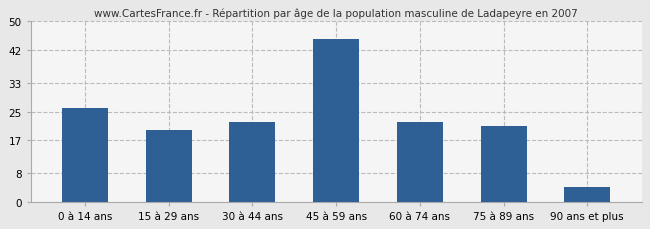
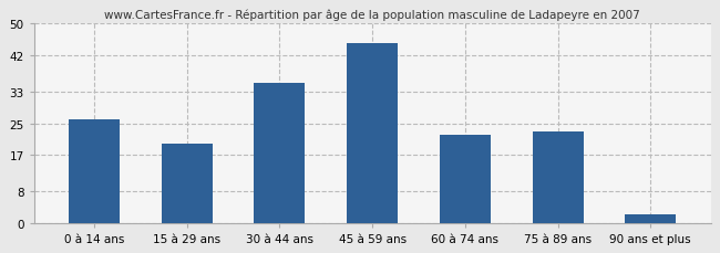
30 à 44 ans: 22 -> 35
75 à 89 ans: 21 -> 23
90 ans et plus: 4 -> 2
